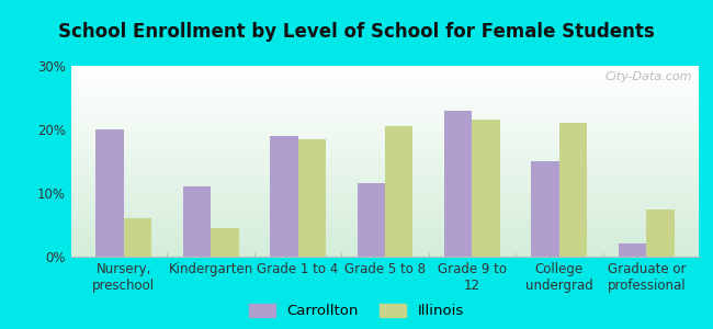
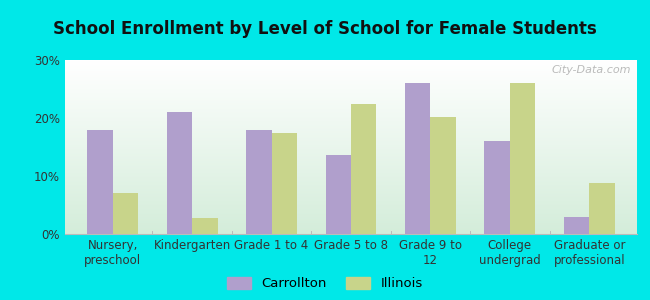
Carrollton/Nursery, preschool: 20.0% -> 18.0%
Illinois/Nursery, preschool: 6.0% -> 7.0%
Carrollton/Kindergarten: 11.0% -> 21.0%
Illinois/Kindergarten: 4.5% -> 2.8%
Carrollton/Grade 1 to 4: 19.0% -> 18.0%
Illinois/Grade 1 to 4: 18.5% -> 17.4%
Carrollton/Grade 5 to 8: 11.5% -> 13.6%
Illinois/Grade 5 to 8: 20.5% -> 22.4%
Carrollton/Grade 9 to 12: 23.0% -> 26.0%
Illinois/Grade 9 to 12: 21.5% -> 20.2%
Carrollton/College undergrad: 15.0% -> 16.0%
Illinois/College undergrad: 21.0% -> 26.0%
Carrollton/Graduate or professional: 2.0% -> 3.0%
Illinois/Graduate or professional: 7.5% -> 8.8%
